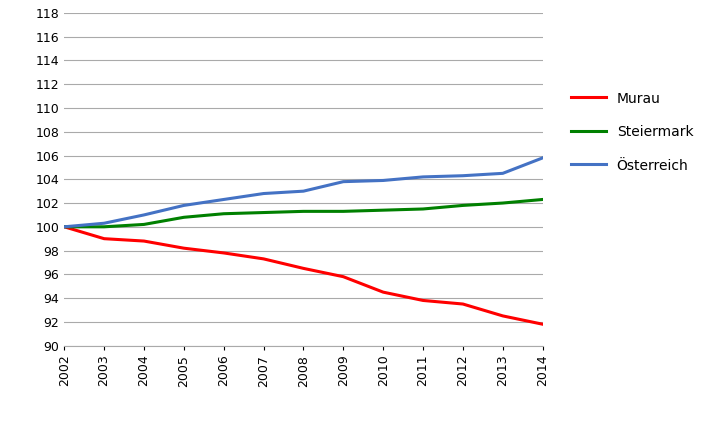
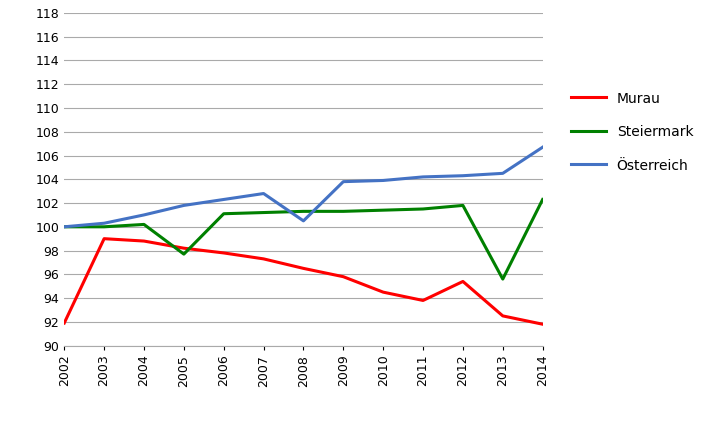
Murau/2002: 100.0 -> 91.9
Steiermark/2005: 100.8 -> 97.7
Österreich/2008: 103.0 -> 100.5
Murau/2012: 93.5 -> 95.4
Steiermark/2013: 102.0 -> 95.6
Österreich/2014: 105.8 -> 106.7
